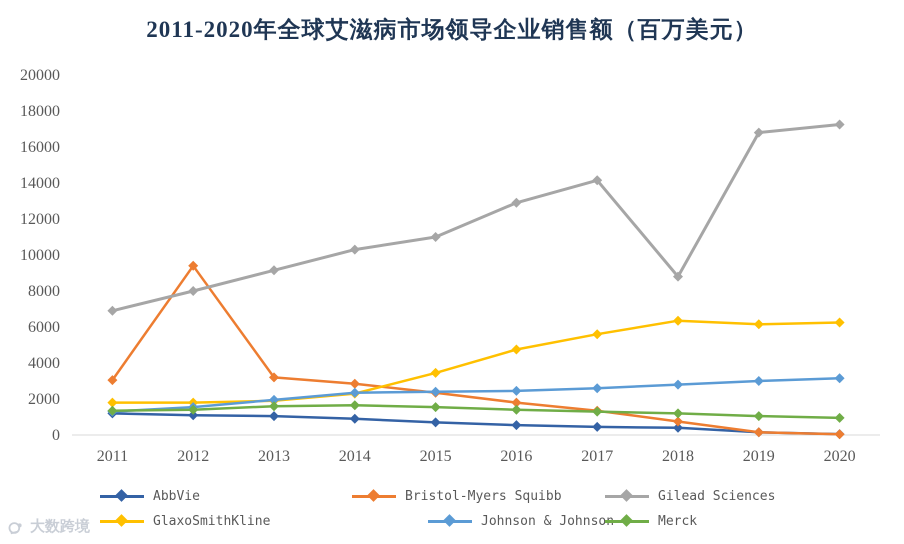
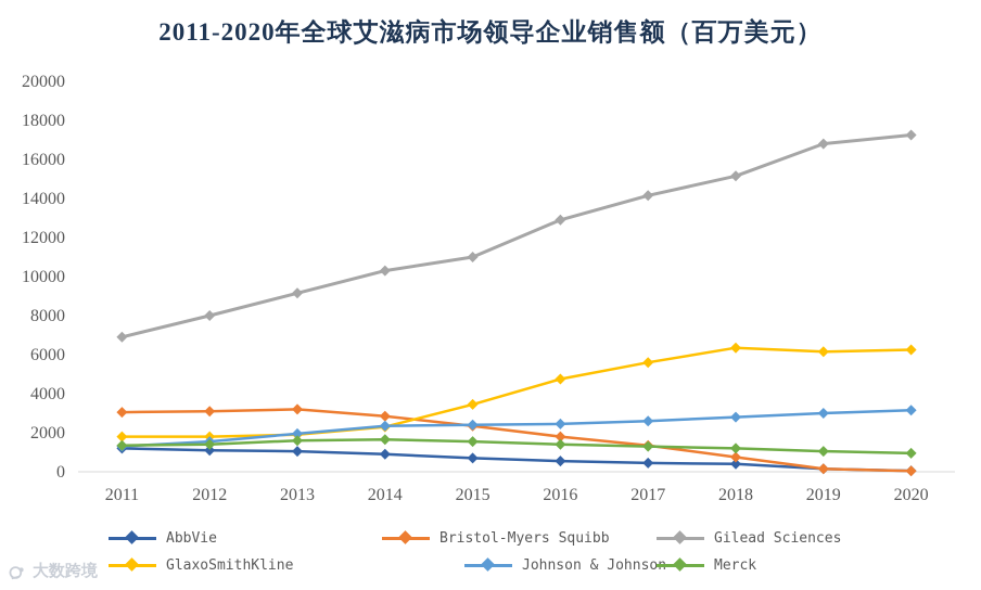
Bristol-Myers Squibb/2012: 9400 -> 3100
Gilead Sciences/2018: 8800 -> 15200
